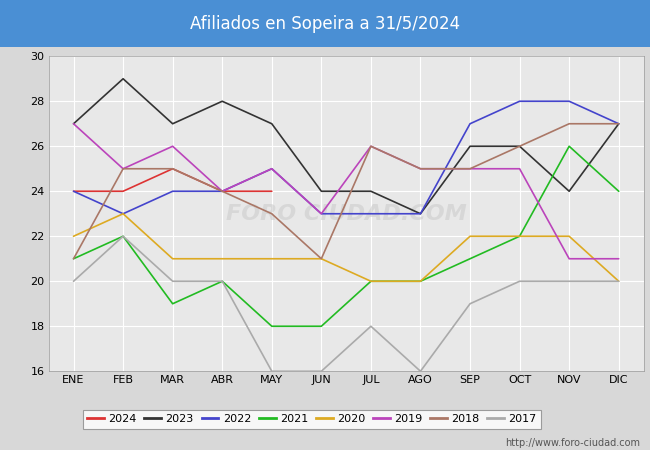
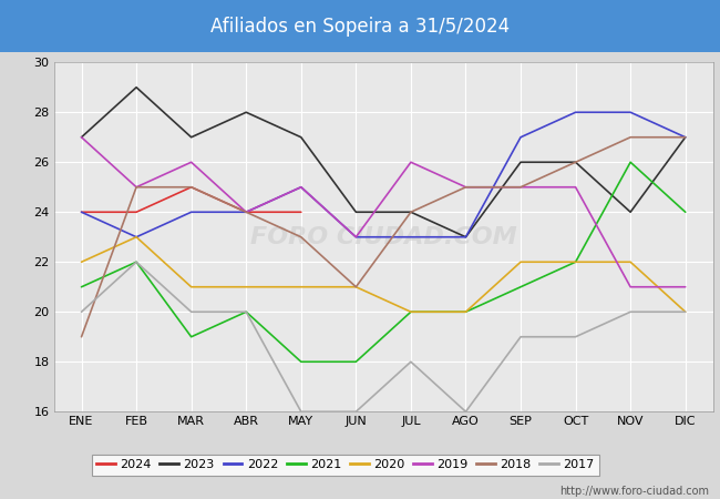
2018/ENE: 21 -> 19
2018/JUL: 26 -> 24
2017/OCT: 20 -> 19
